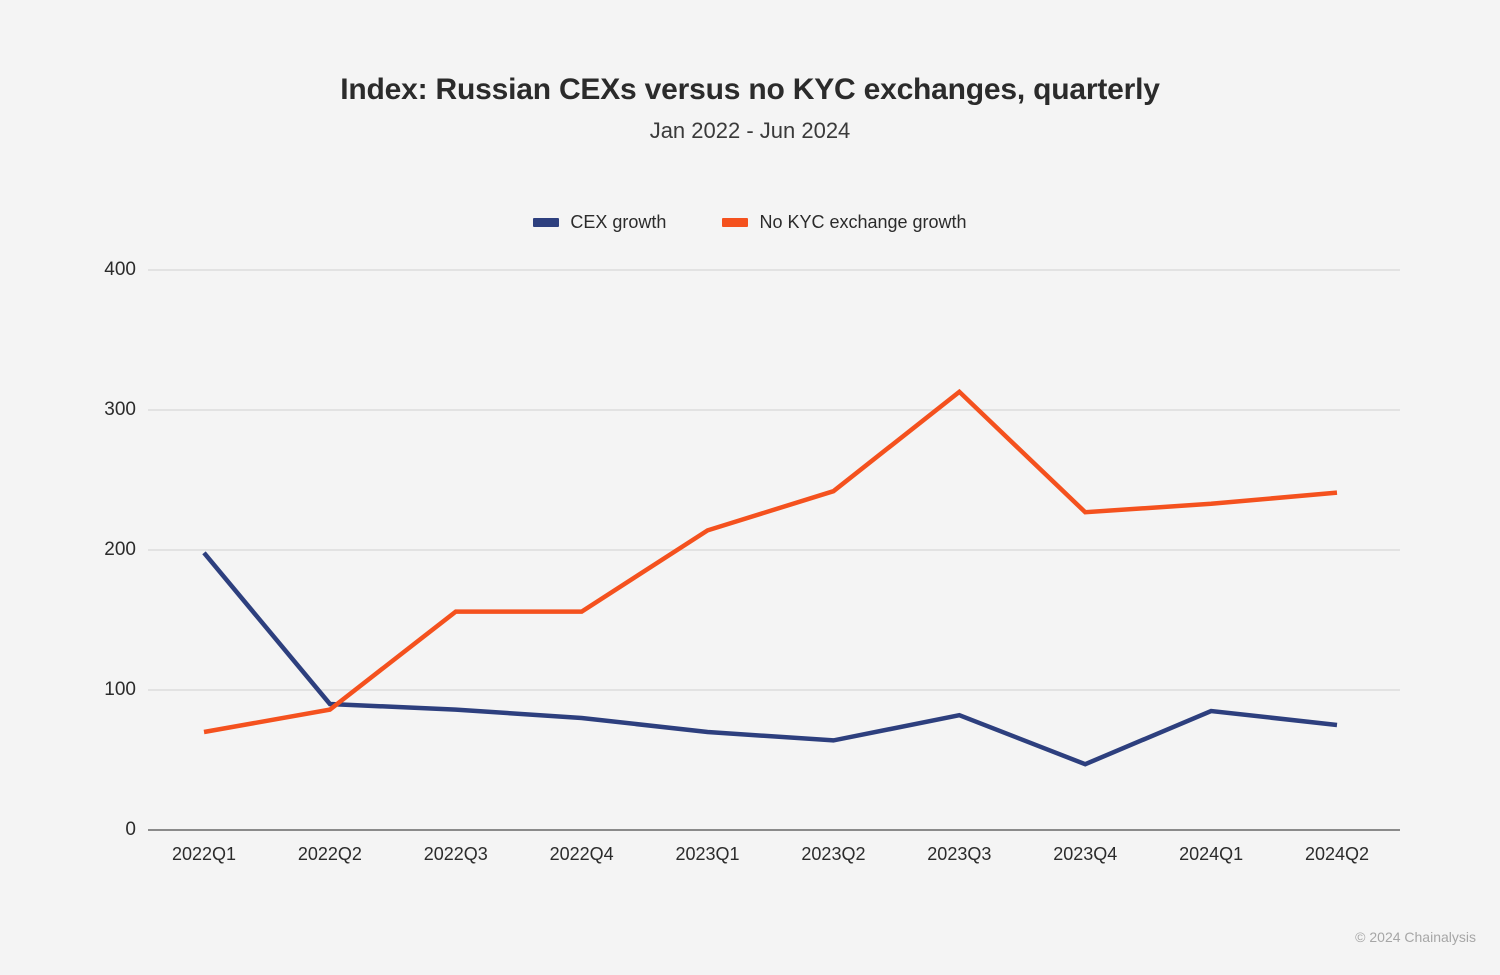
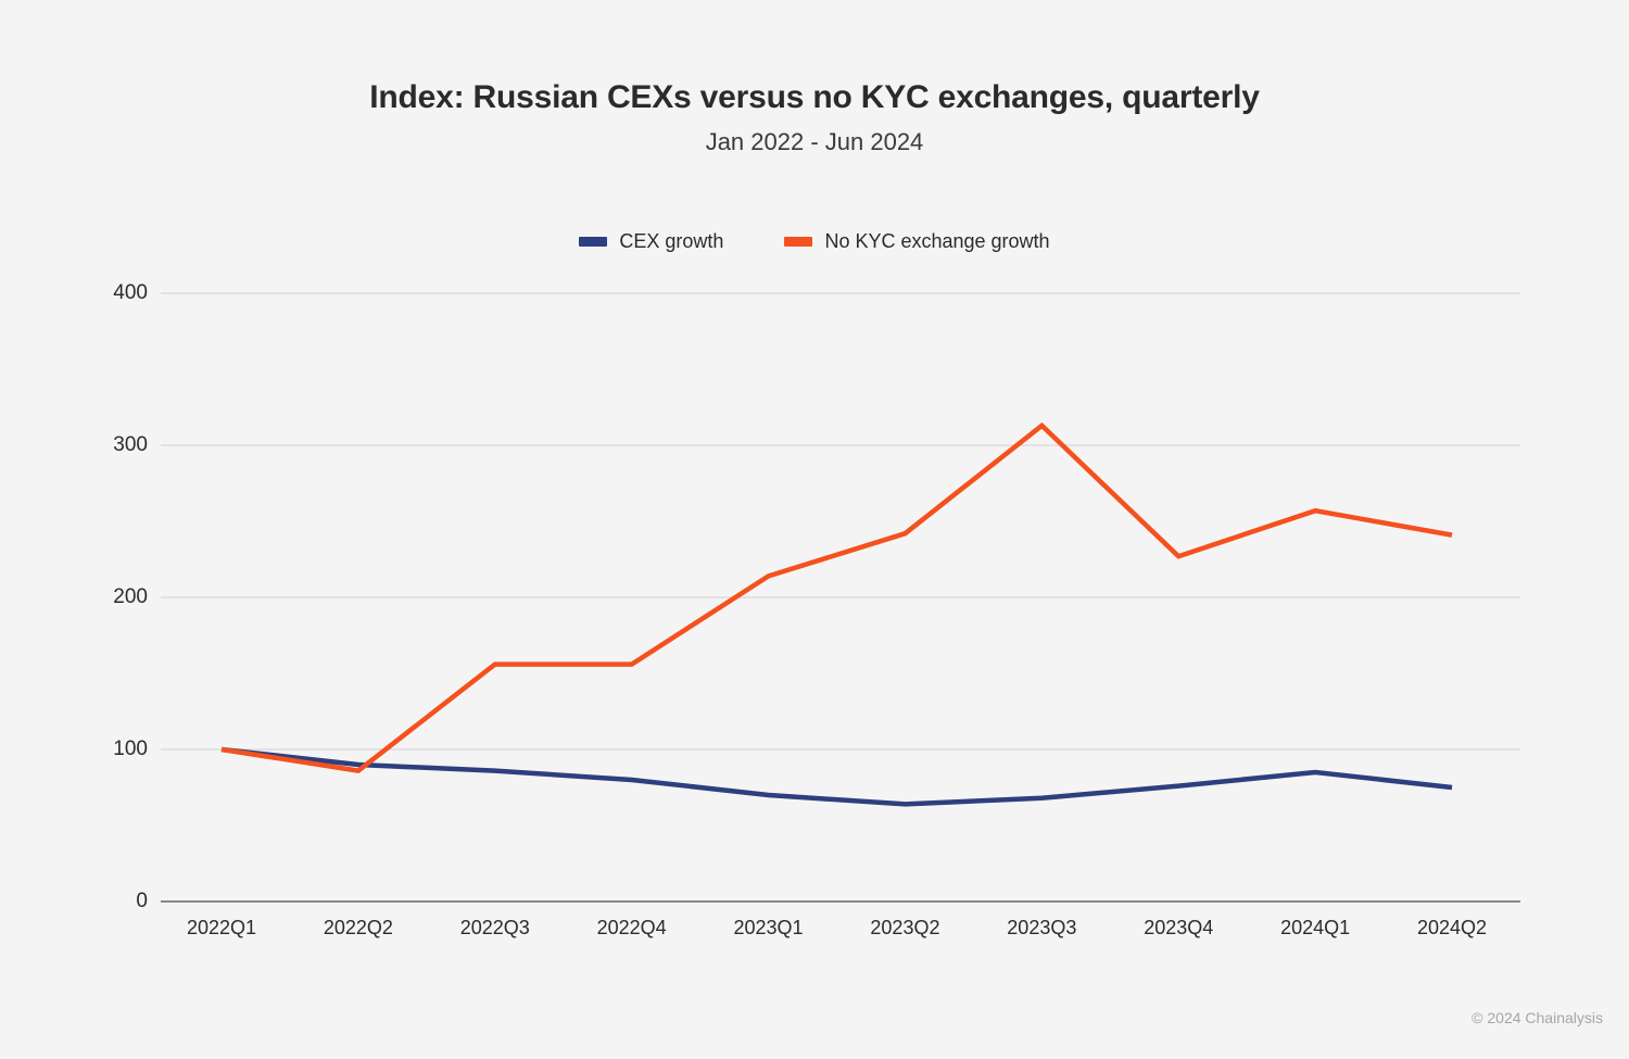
CEX growth/2022Q1: 198 -> 100
No KYC exchange growth/2022Q1: 70 -> 100
CEX growth/2023Q3: 82 -> 68
CEX growth/2023Q4: 47 -> 76
No KYC exchange growth/2024Q1: 233 -> 257
